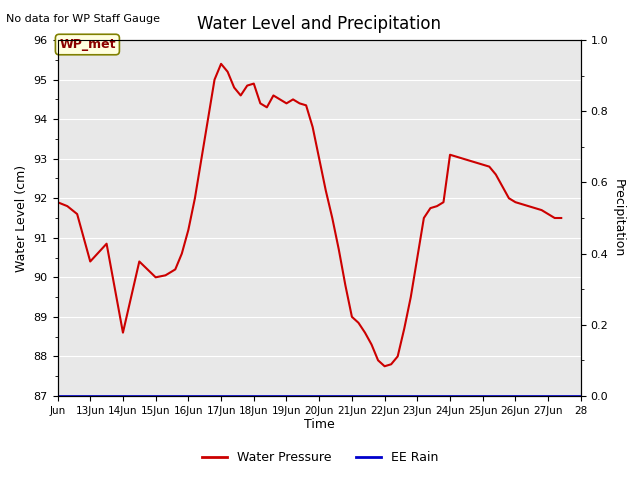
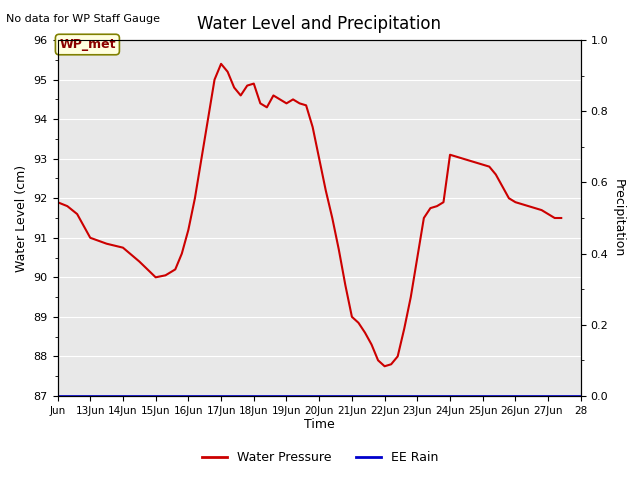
13Jun: 90.40 -> 91.00
14Jun: 88.60 -> 90.75
